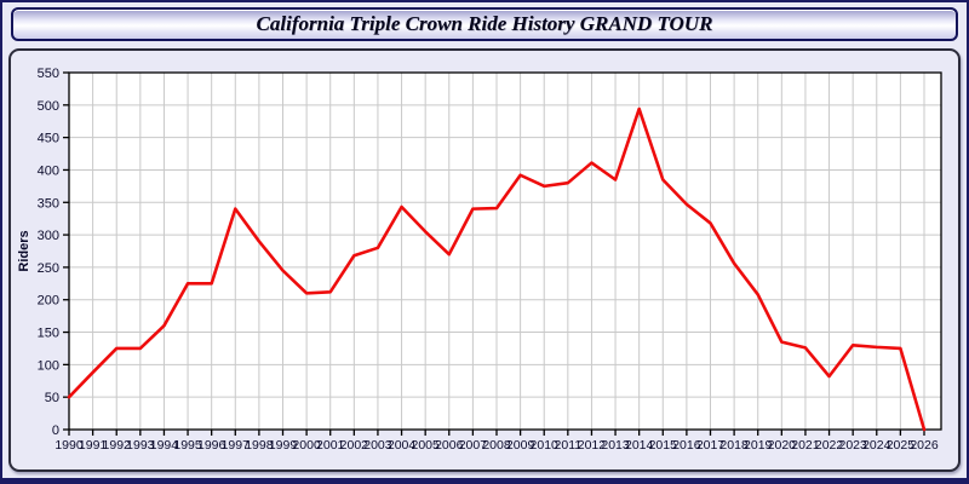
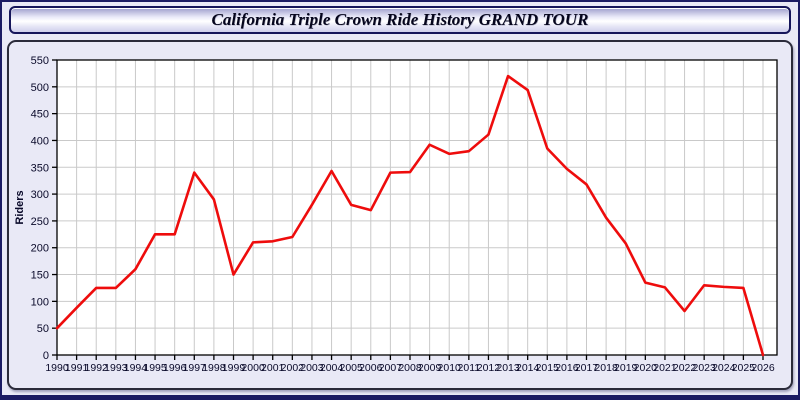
1999: 240 -> 150
2002: 270 -> 220
2005: 300 -> 280
2013: 380 -> 520
